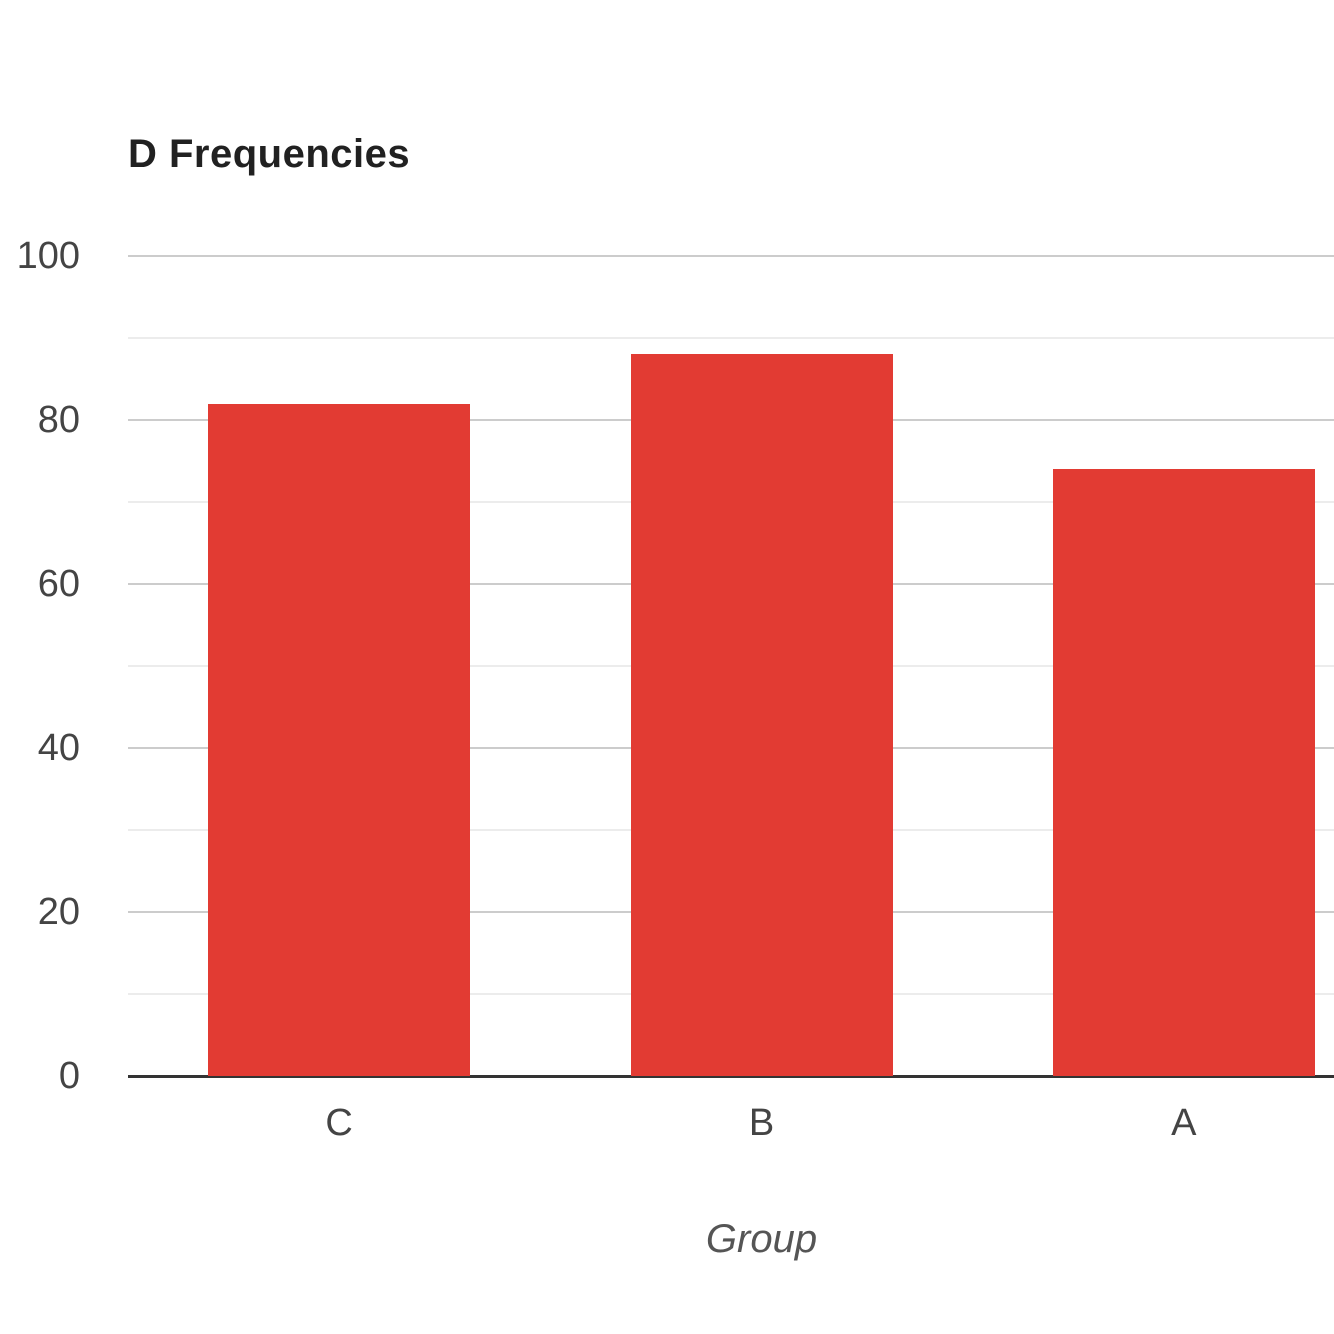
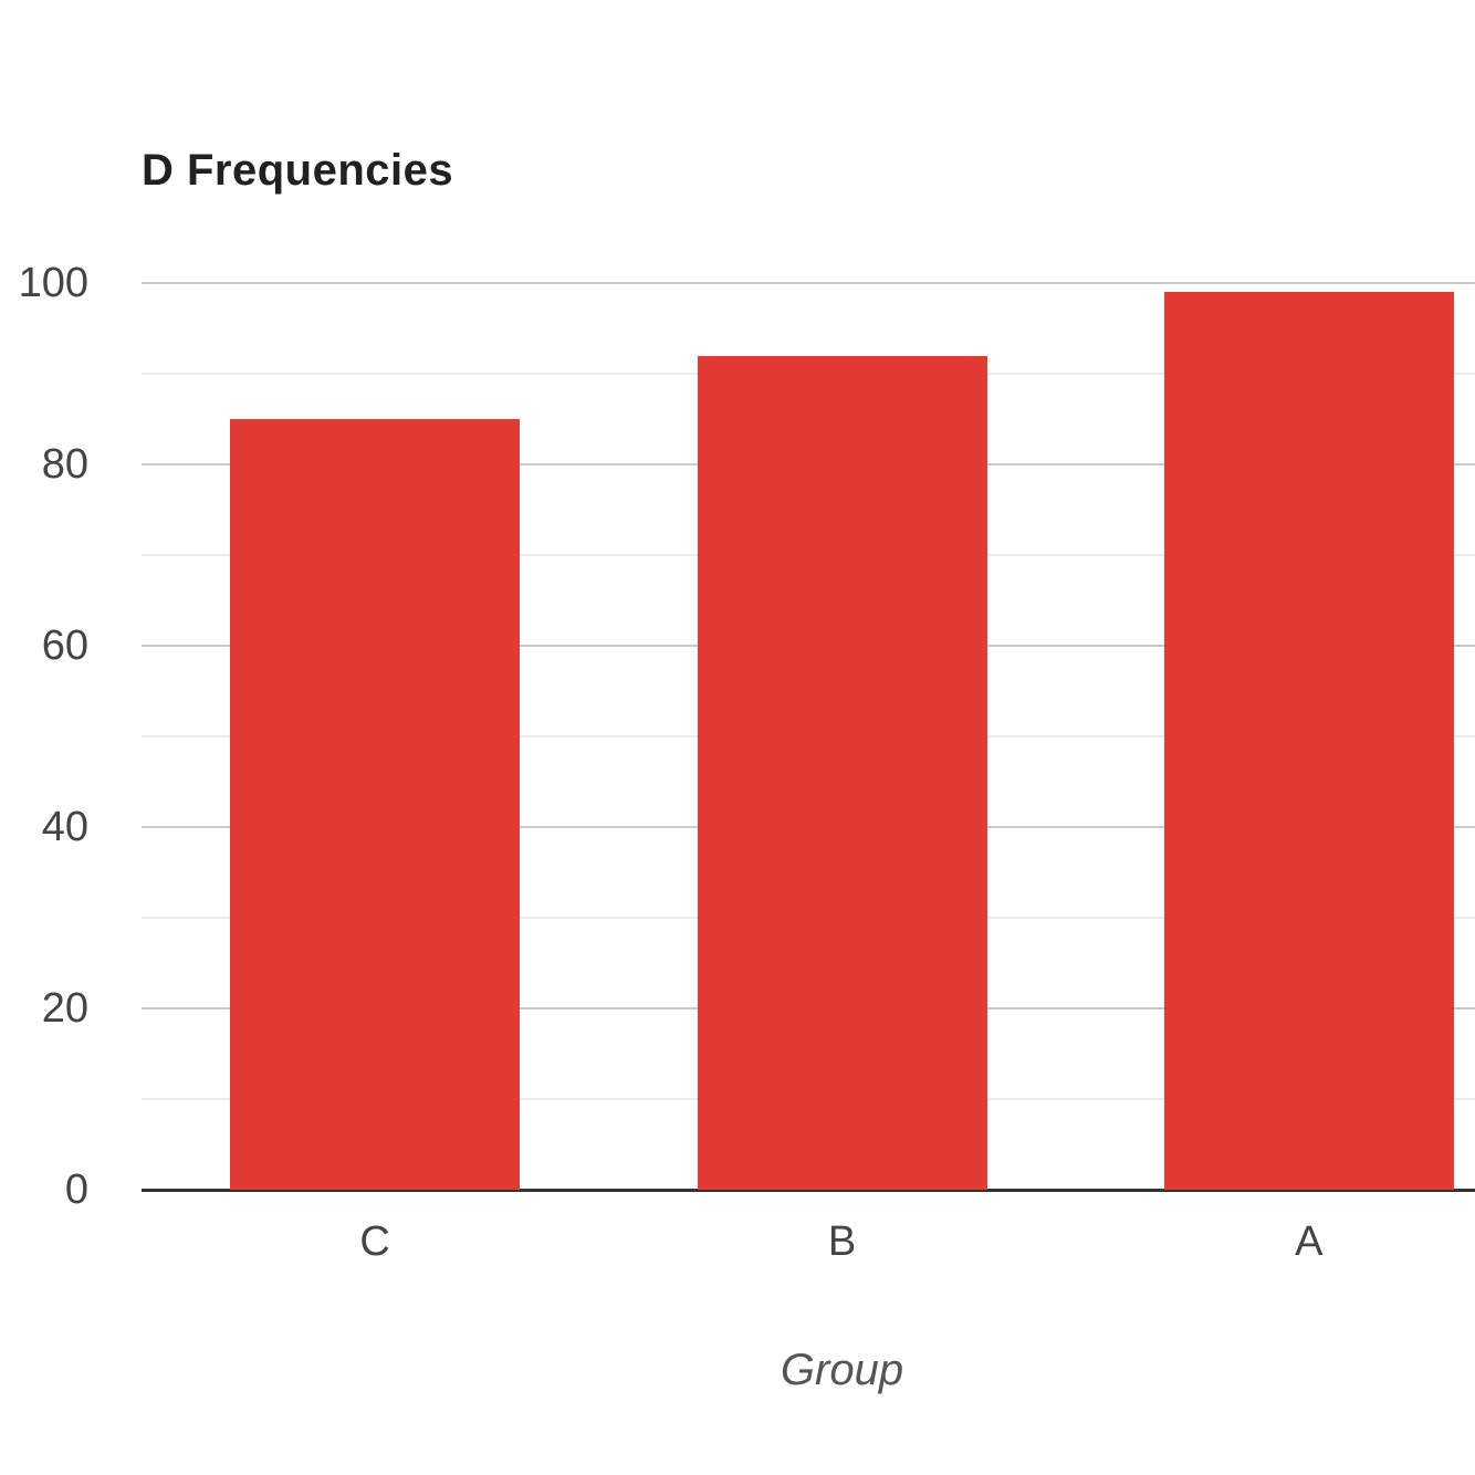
C: 82 -> 85
B: 88 -> 92
A: 74 -> 99
